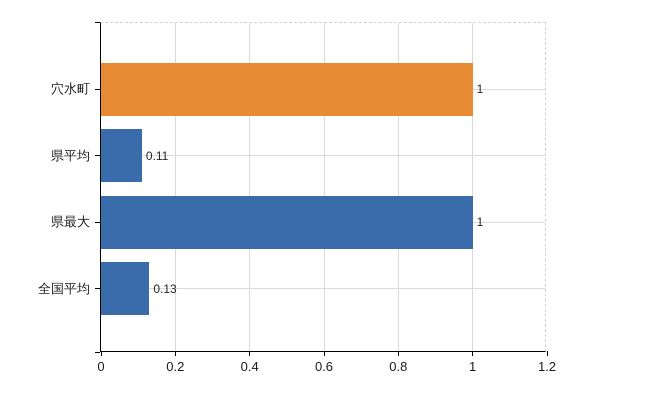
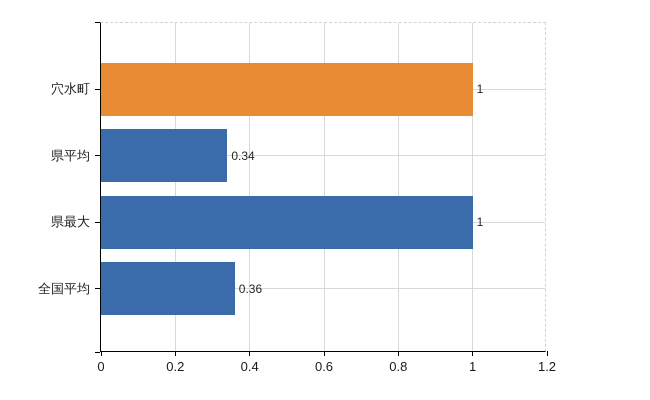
県平均: 0.11 -> 0.34
全国平均: 0.13 -> 0.36
